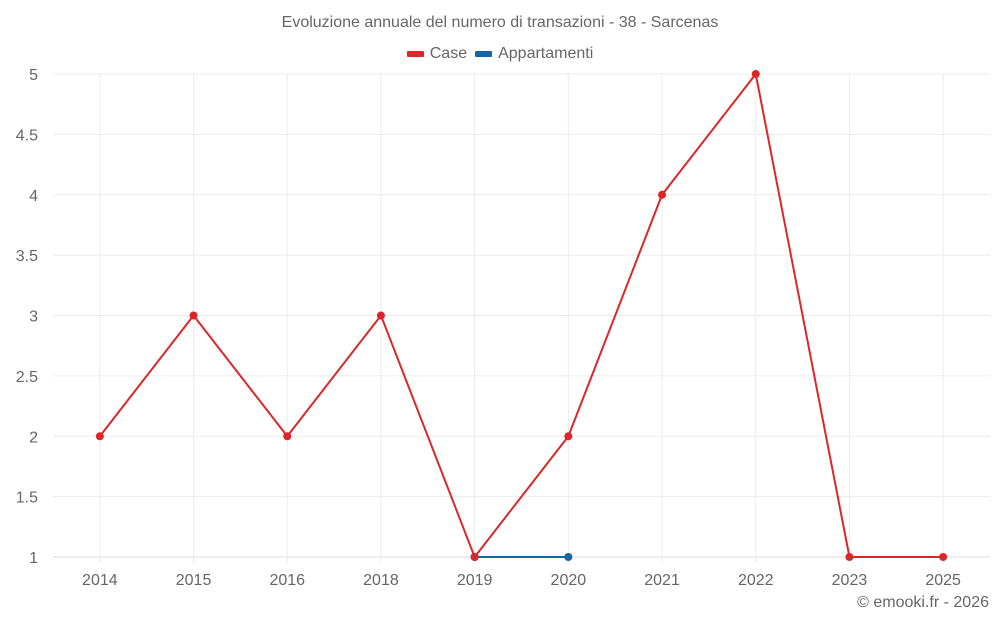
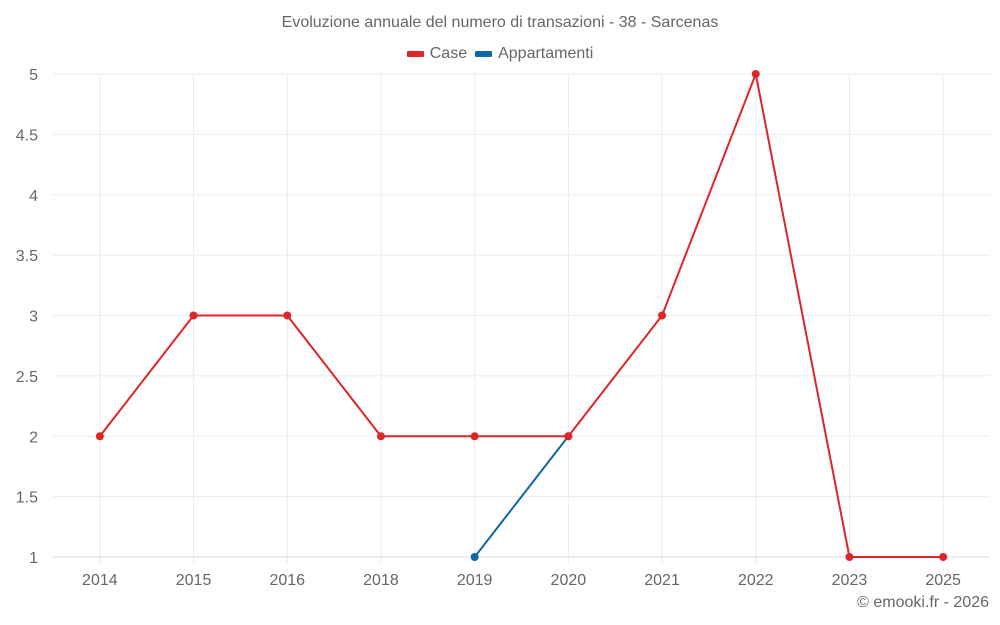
Case/2016: 2 -> 3
Case/2018: 3 -> 2
Case/2019: 1 -> 2
Appartamenti/2020: 1 -> 2
Case/2021: 4 -> 3
